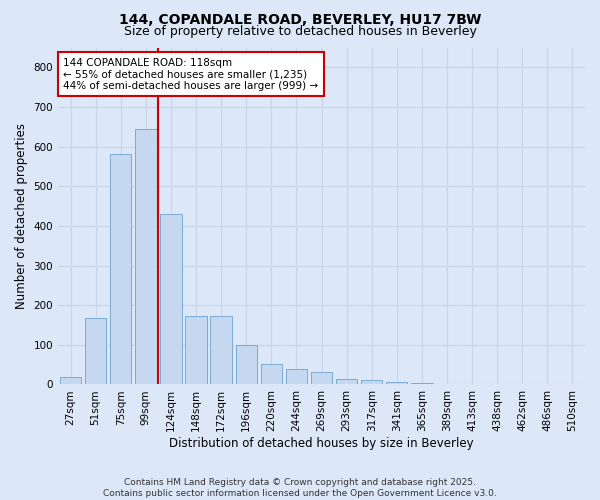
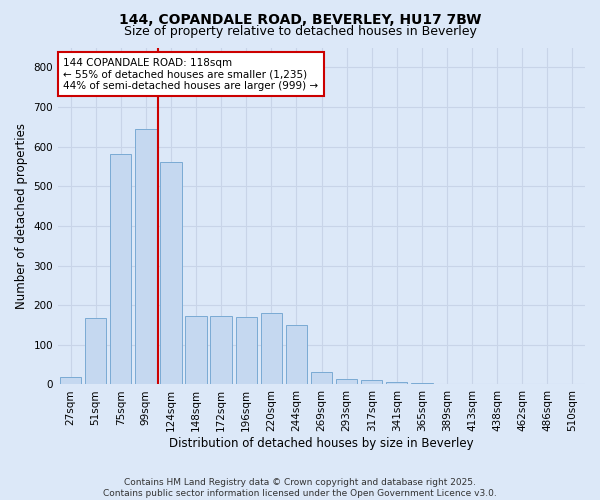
124sqm: 430 -> 560
196sqm: 100 -> 170
220sqm: 52 -> 180
244sqm: 38 -> 150
